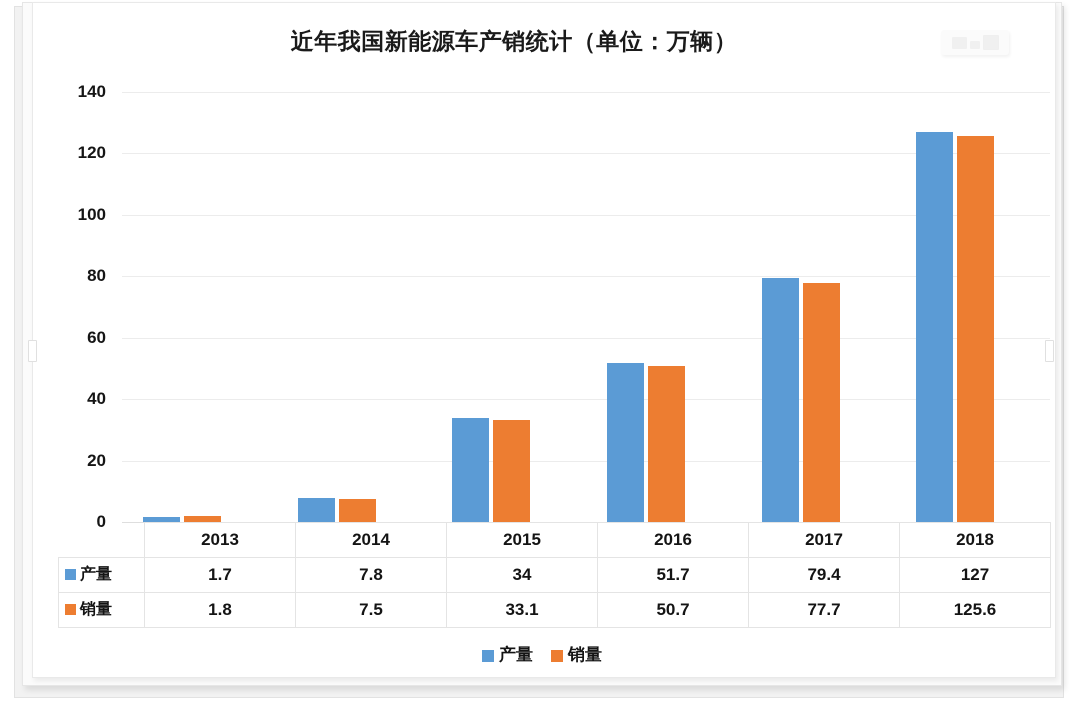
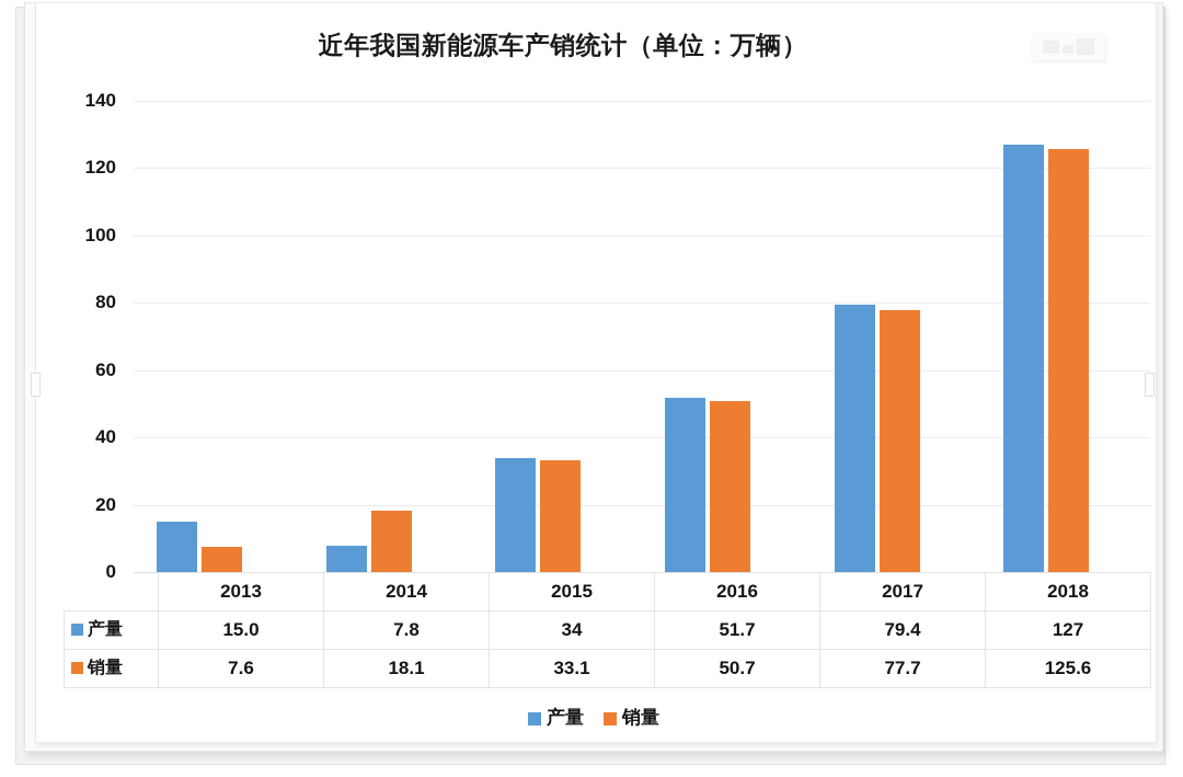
产量/2013: 1.7 -> 15.0
销量/2013: 1.8 -> 7.6
销量/2014: 7.5 -> 18.1
